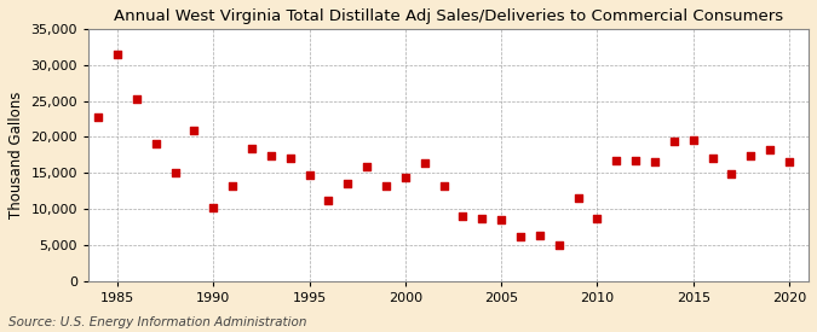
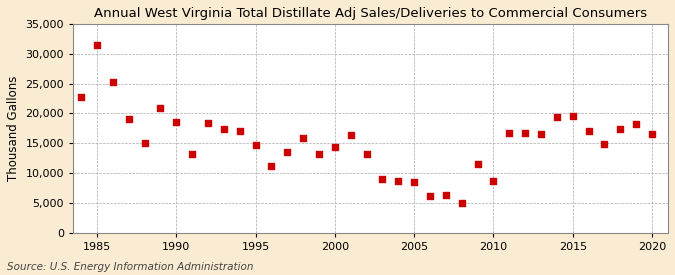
1990: 10,200 -> 18,500
